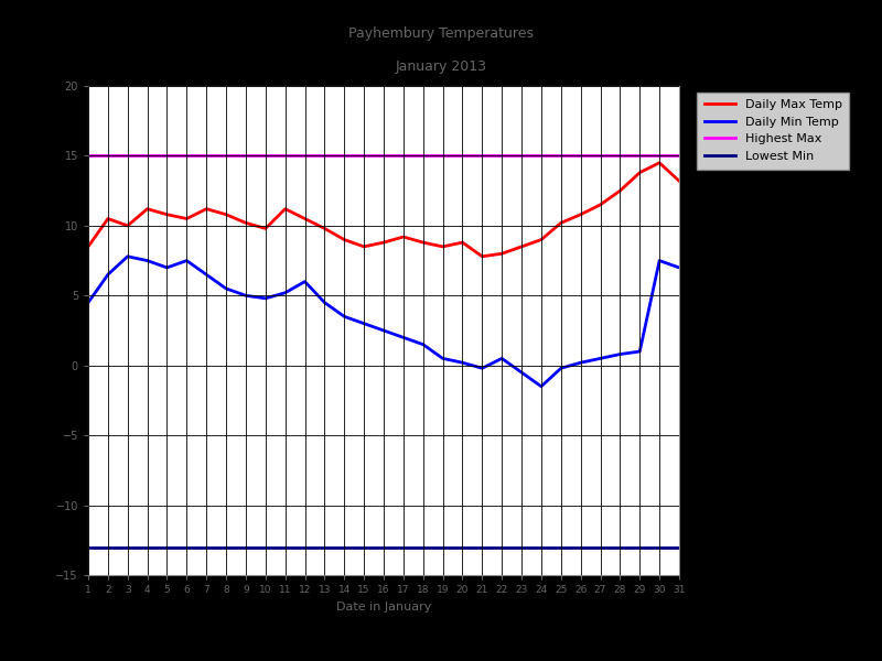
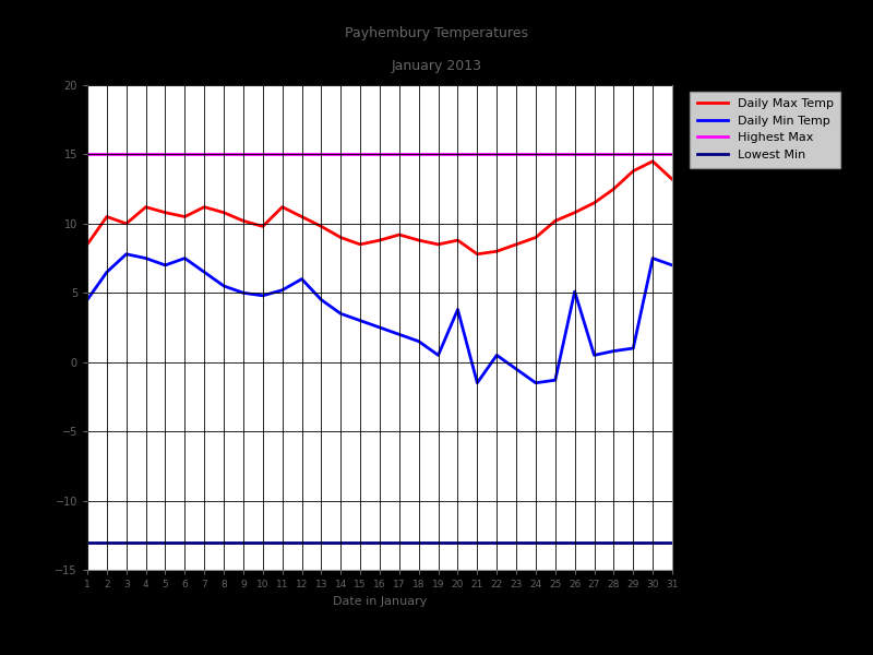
Daily Min Temp/20: 0.2 -> 3.8
Daily Min Temp/21: -0.2 -> -1.5
Daily Min Temp/25: -0.2 -> -1.3
Daily Min Temp/26: 0.2 -> 5.1
